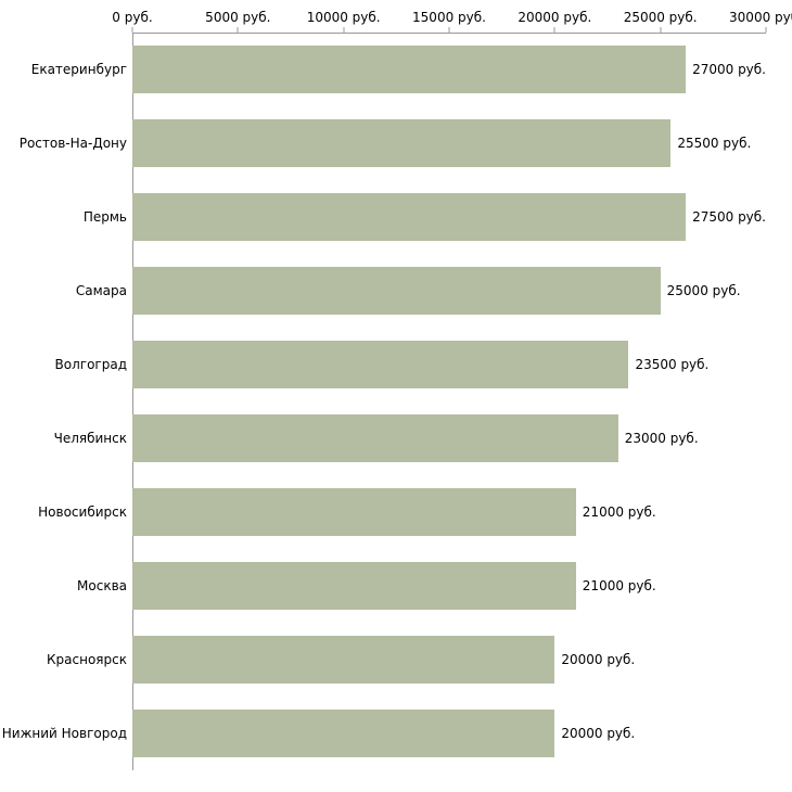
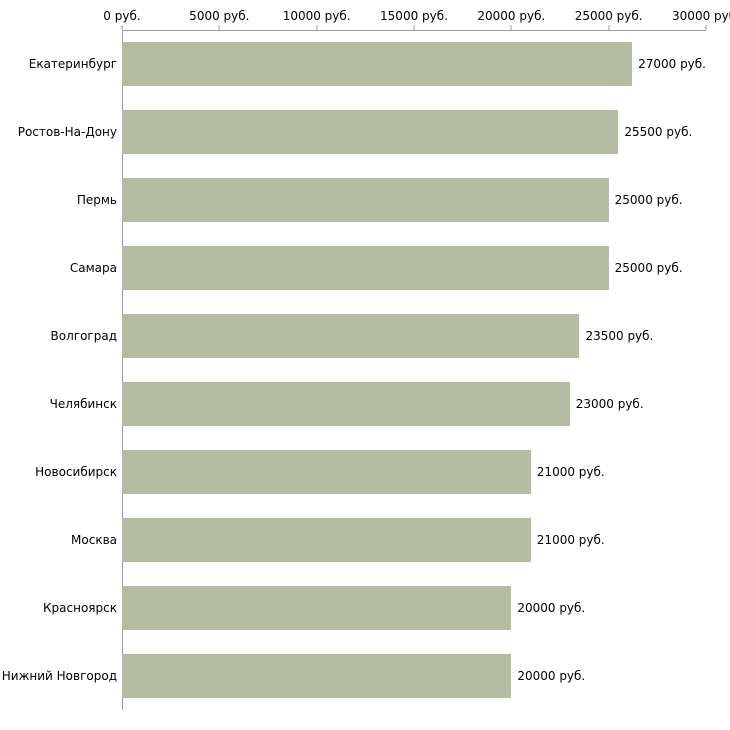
Пермь: 27500 -> 25000
